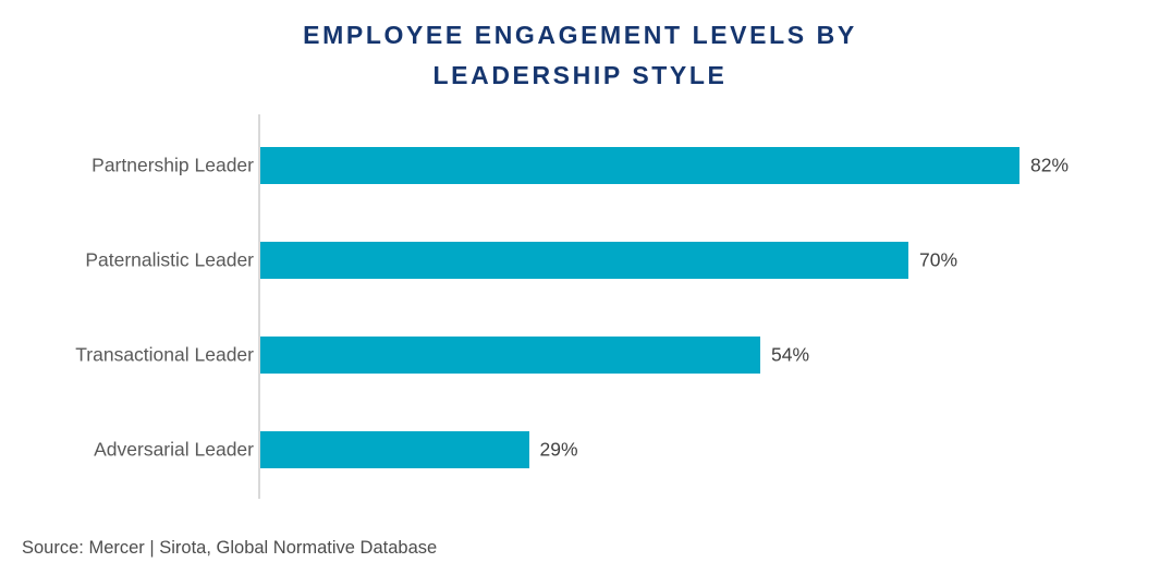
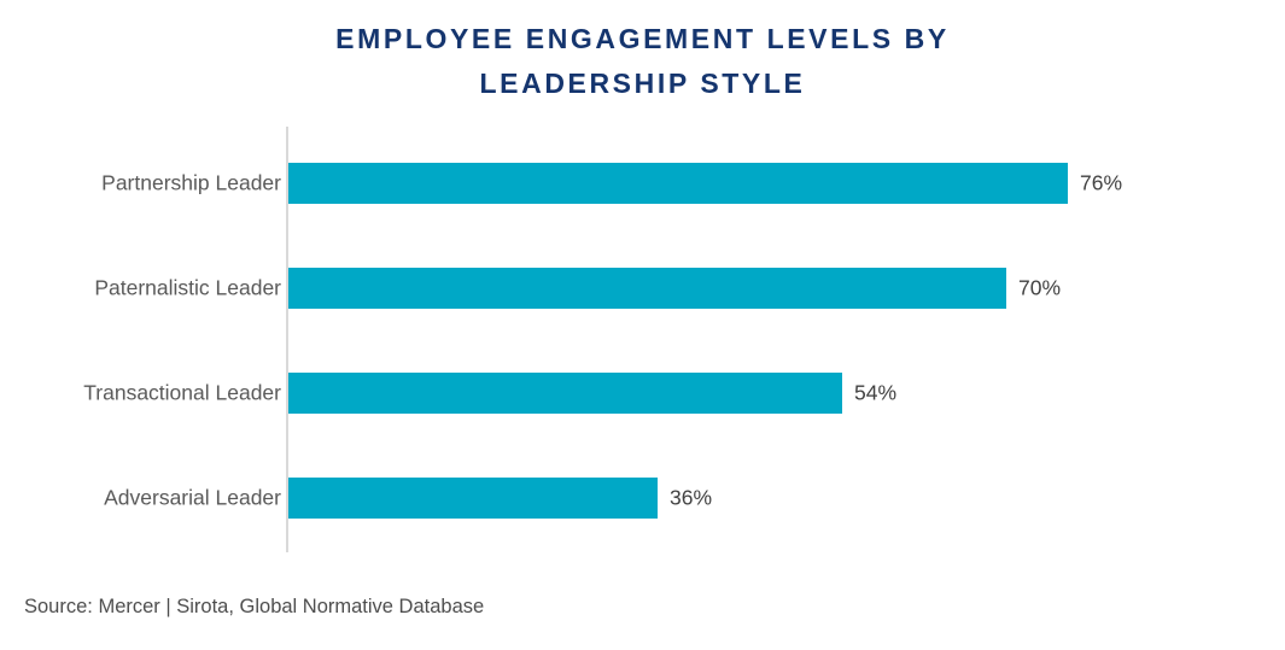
Partnership Leader: 82% -> 76%
Adversarial Leader: 29% -> 36%
